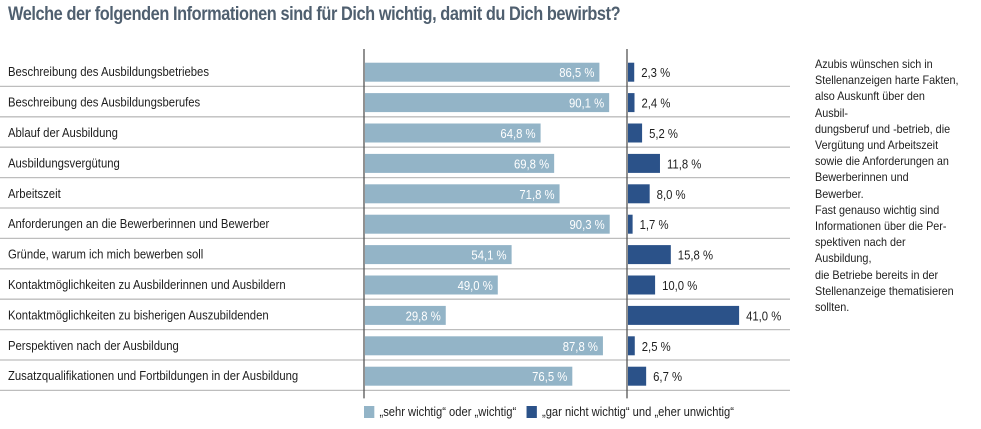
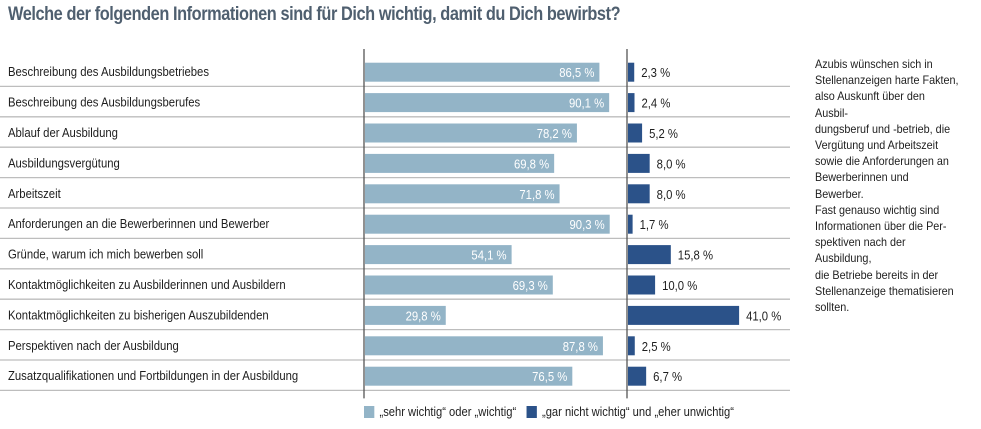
„sehr wichtig“ oder „wichtig“/Ablauf der Ausbildung: 64,8 -> 78,2
„gar nicht wichtig“ und „eher unwichtig“/Ausbildungsvergütung: 11,8 -> 8,0
„sehr wichtig“ oder „wichtig“/Kontaktmöglichkeiten zu Ausbilderinnen und Ausbildern: 49,0 -> 69,3
